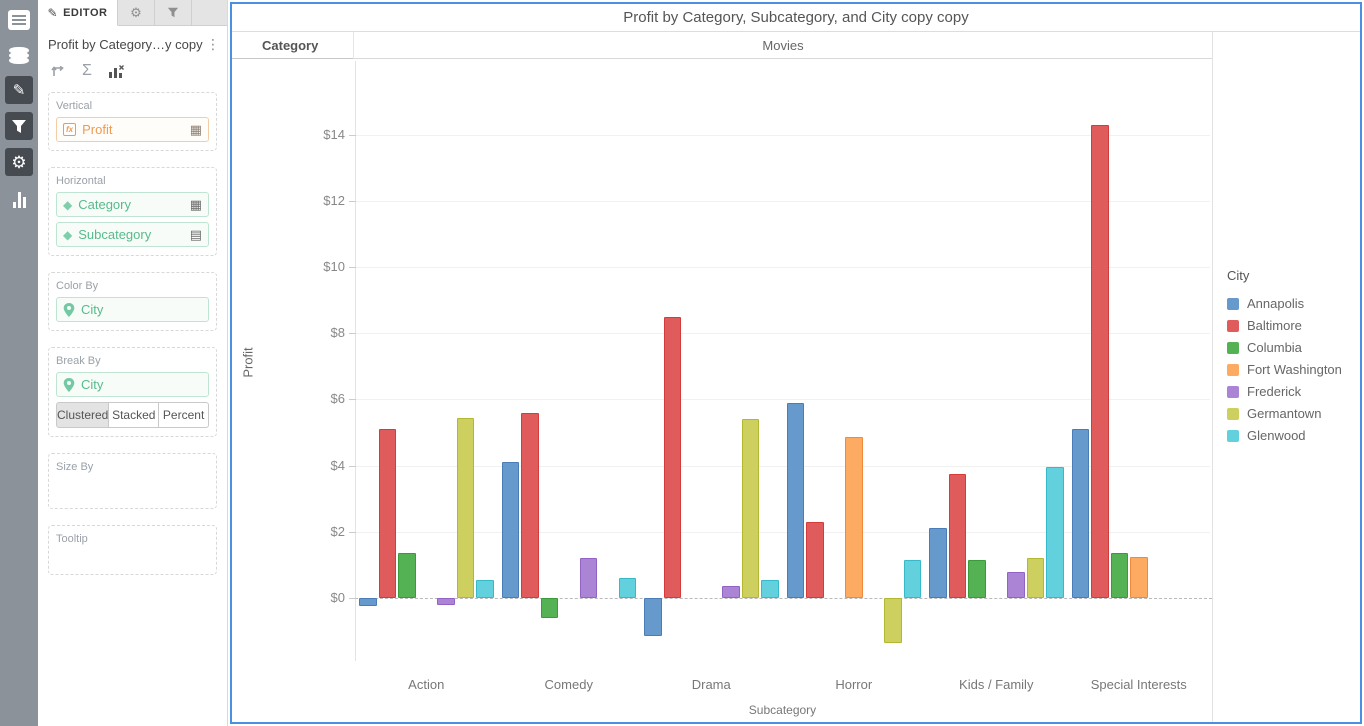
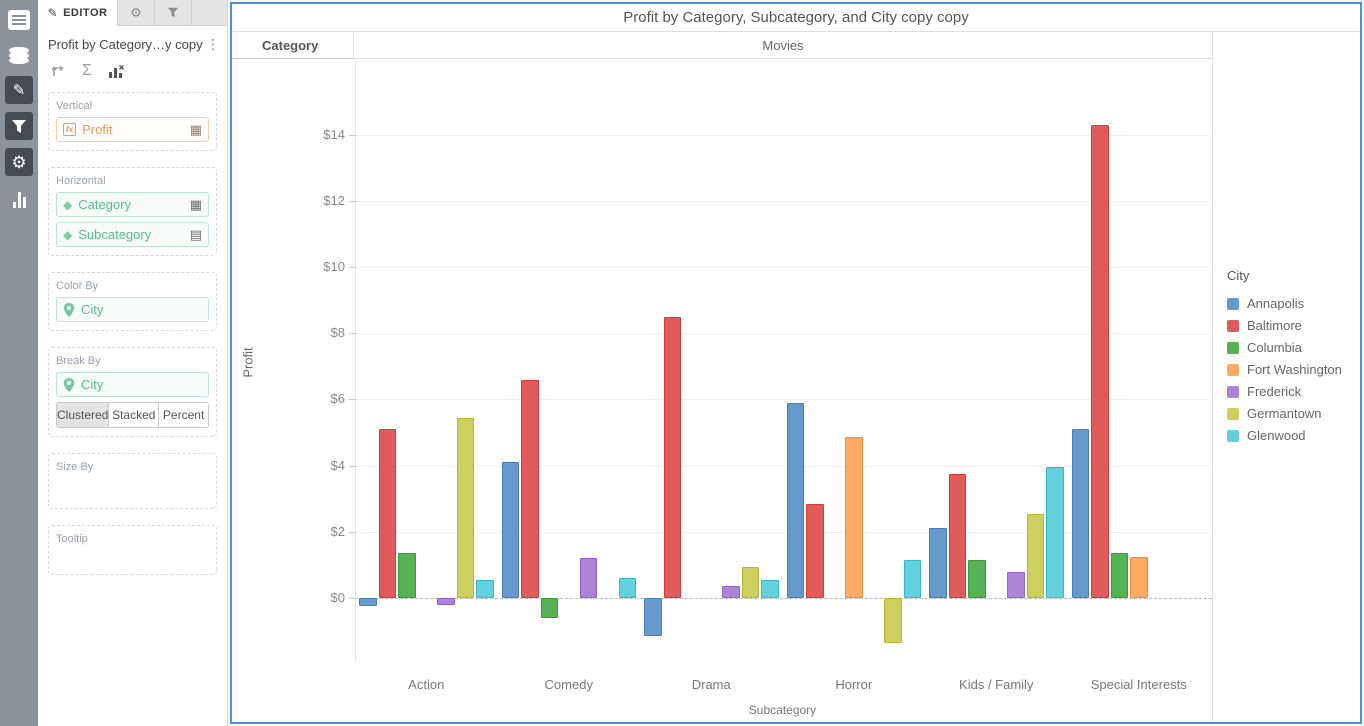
Baltimore/Comedy: $5.6 -> $6.6
Germantown/Drama: $5.4 -> $0.9
Baltimore/Horror: $2.3 -> $2.9
Germantown/Kids / Family: $1.2 -> $2.5
